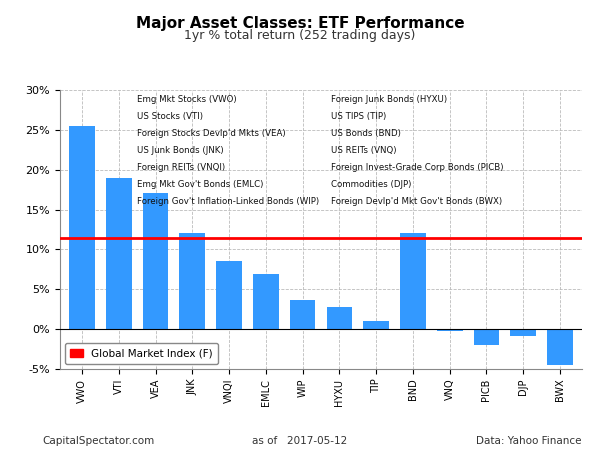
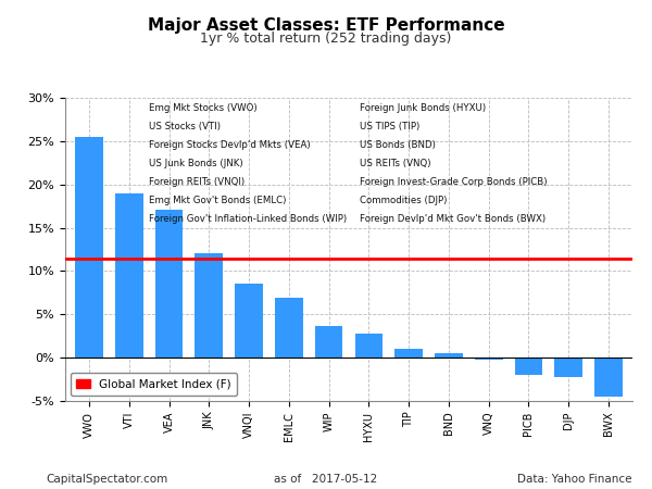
BND: 12.0% -> 0.5%
DJP: -0.8% -> -2.2%
